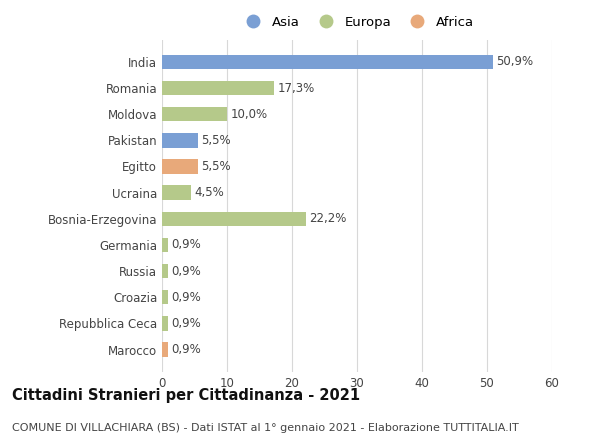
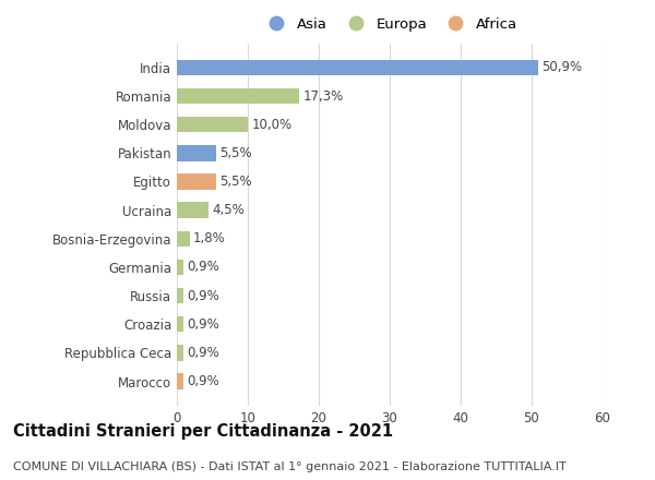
Bosnia-Erzegovina: 22,2% -> 1,8%
